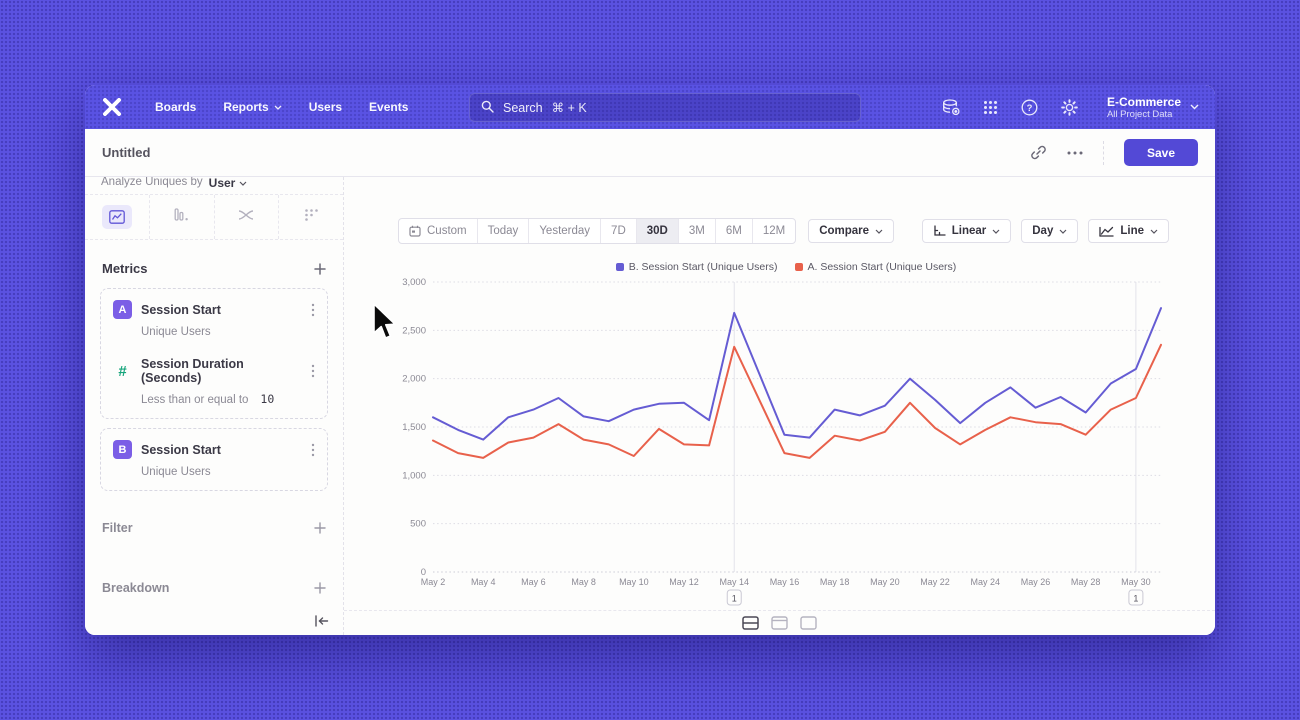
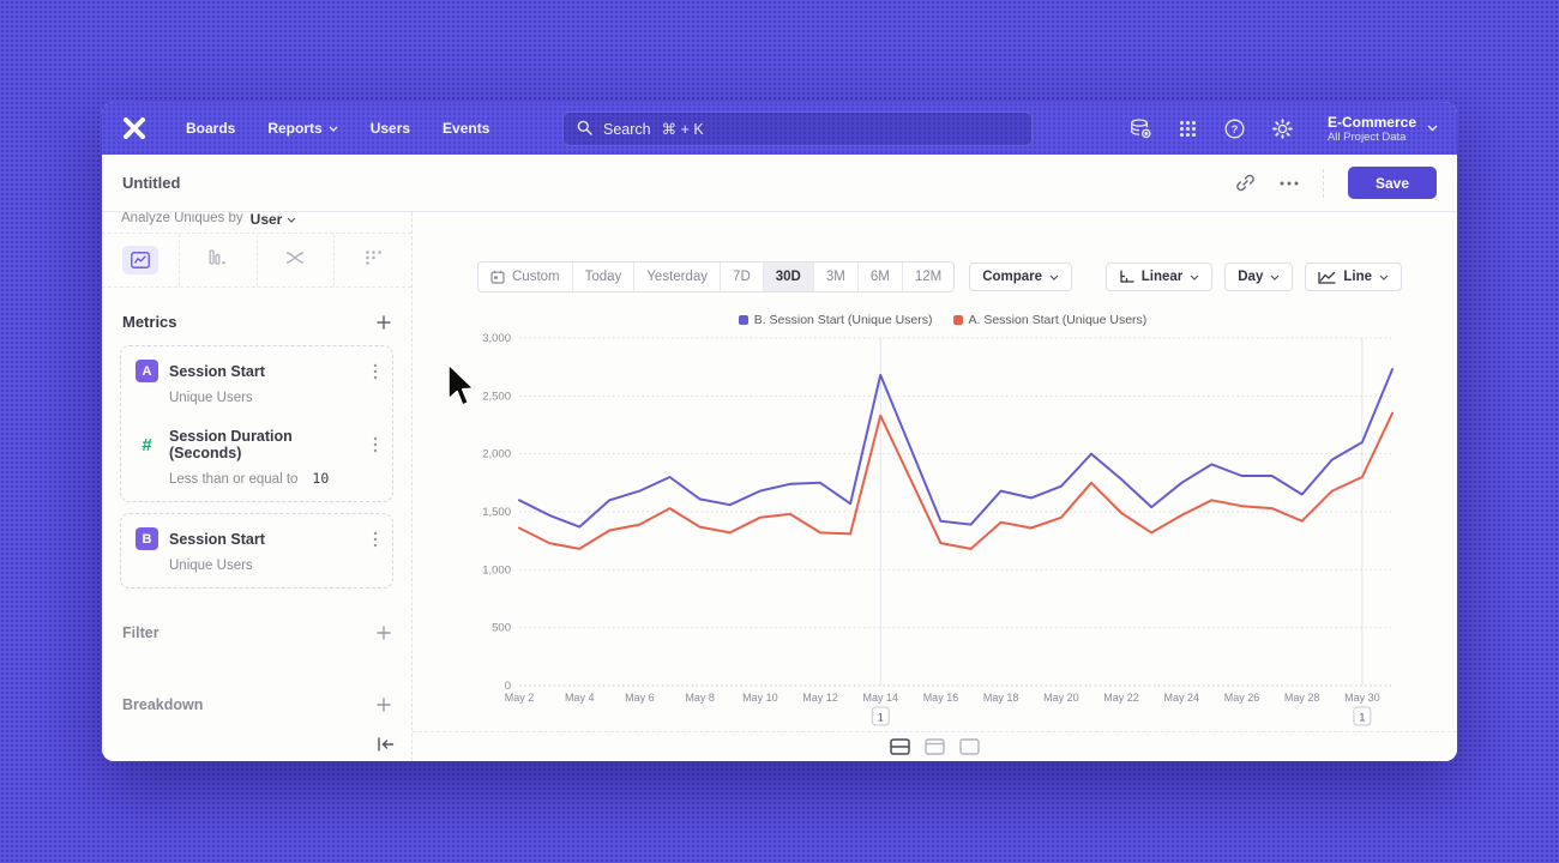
A. Session Start (Unique Users)/May 10: 1200 -> 1400
B. Session Start (Unique Users)/May 26: 1700 -> 1800
